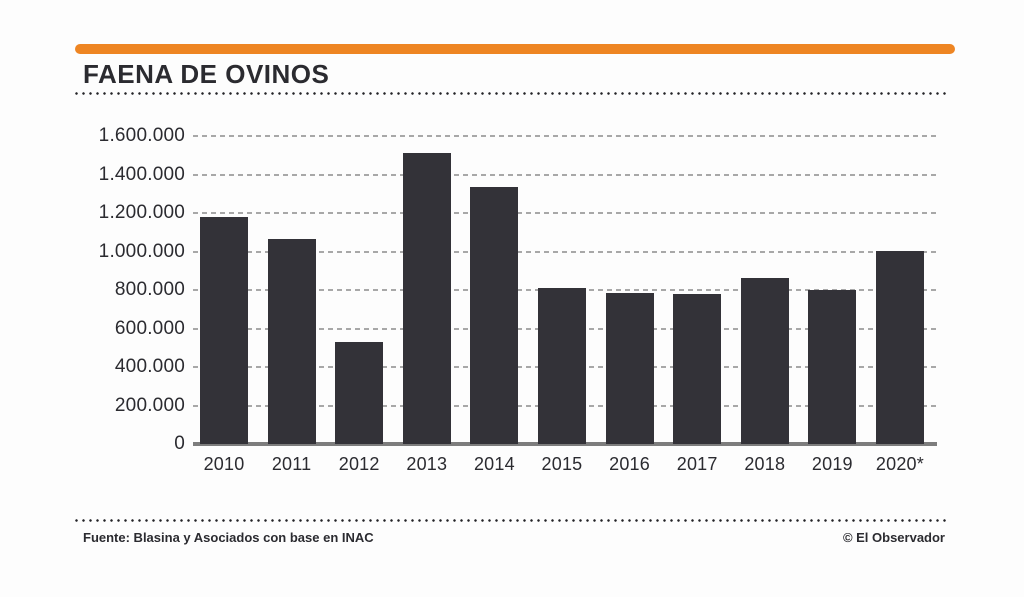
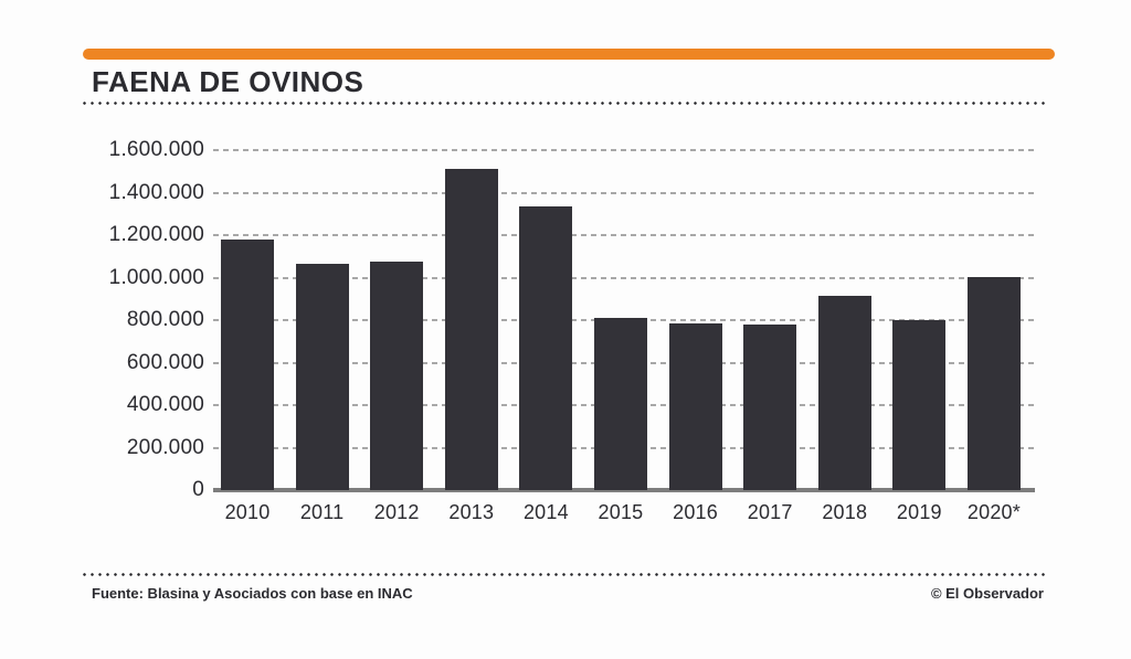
2012: 530000 -> 1080000
2018: 860000 -> 920000
